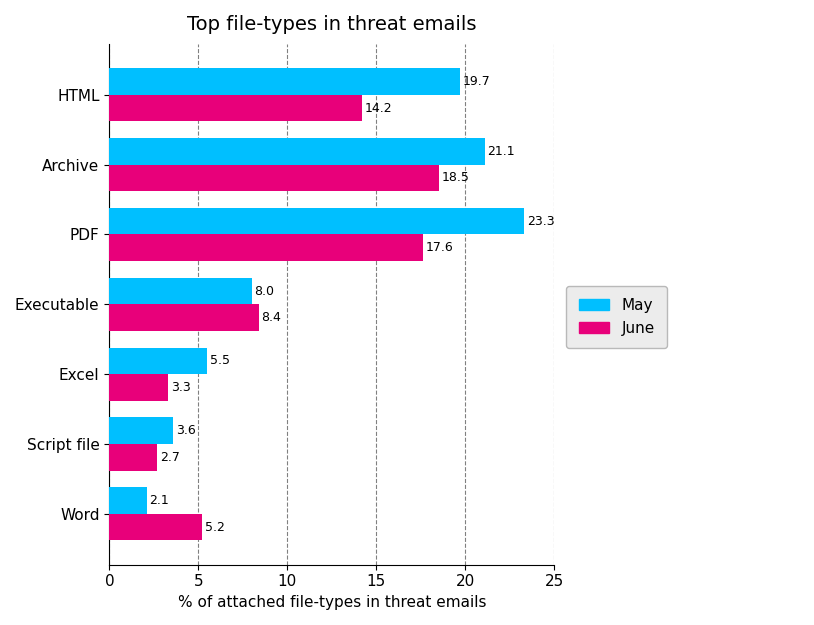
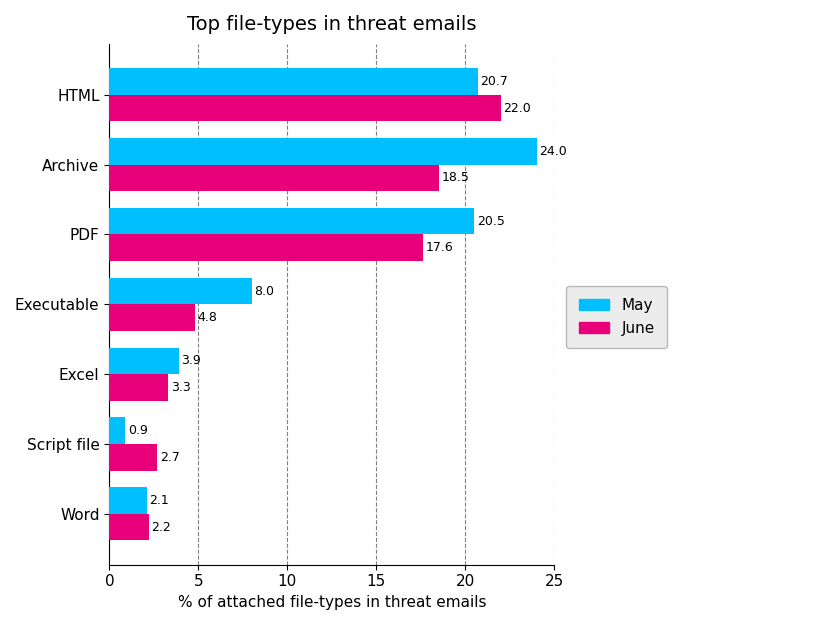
May/HTML: 19.7 -> 20.7
June/HTML: 14.2 -> 22.0
May/Archive: 21.1 -> 24.0
May/PDF: 23.3 -> 20.5
June/Executable: 8.4 -> 4.8
May/Excel: 5.5 -> 3.9
May/Script file: 3.6 -> 0.9
June/Word: 5.2 -> 2.2
